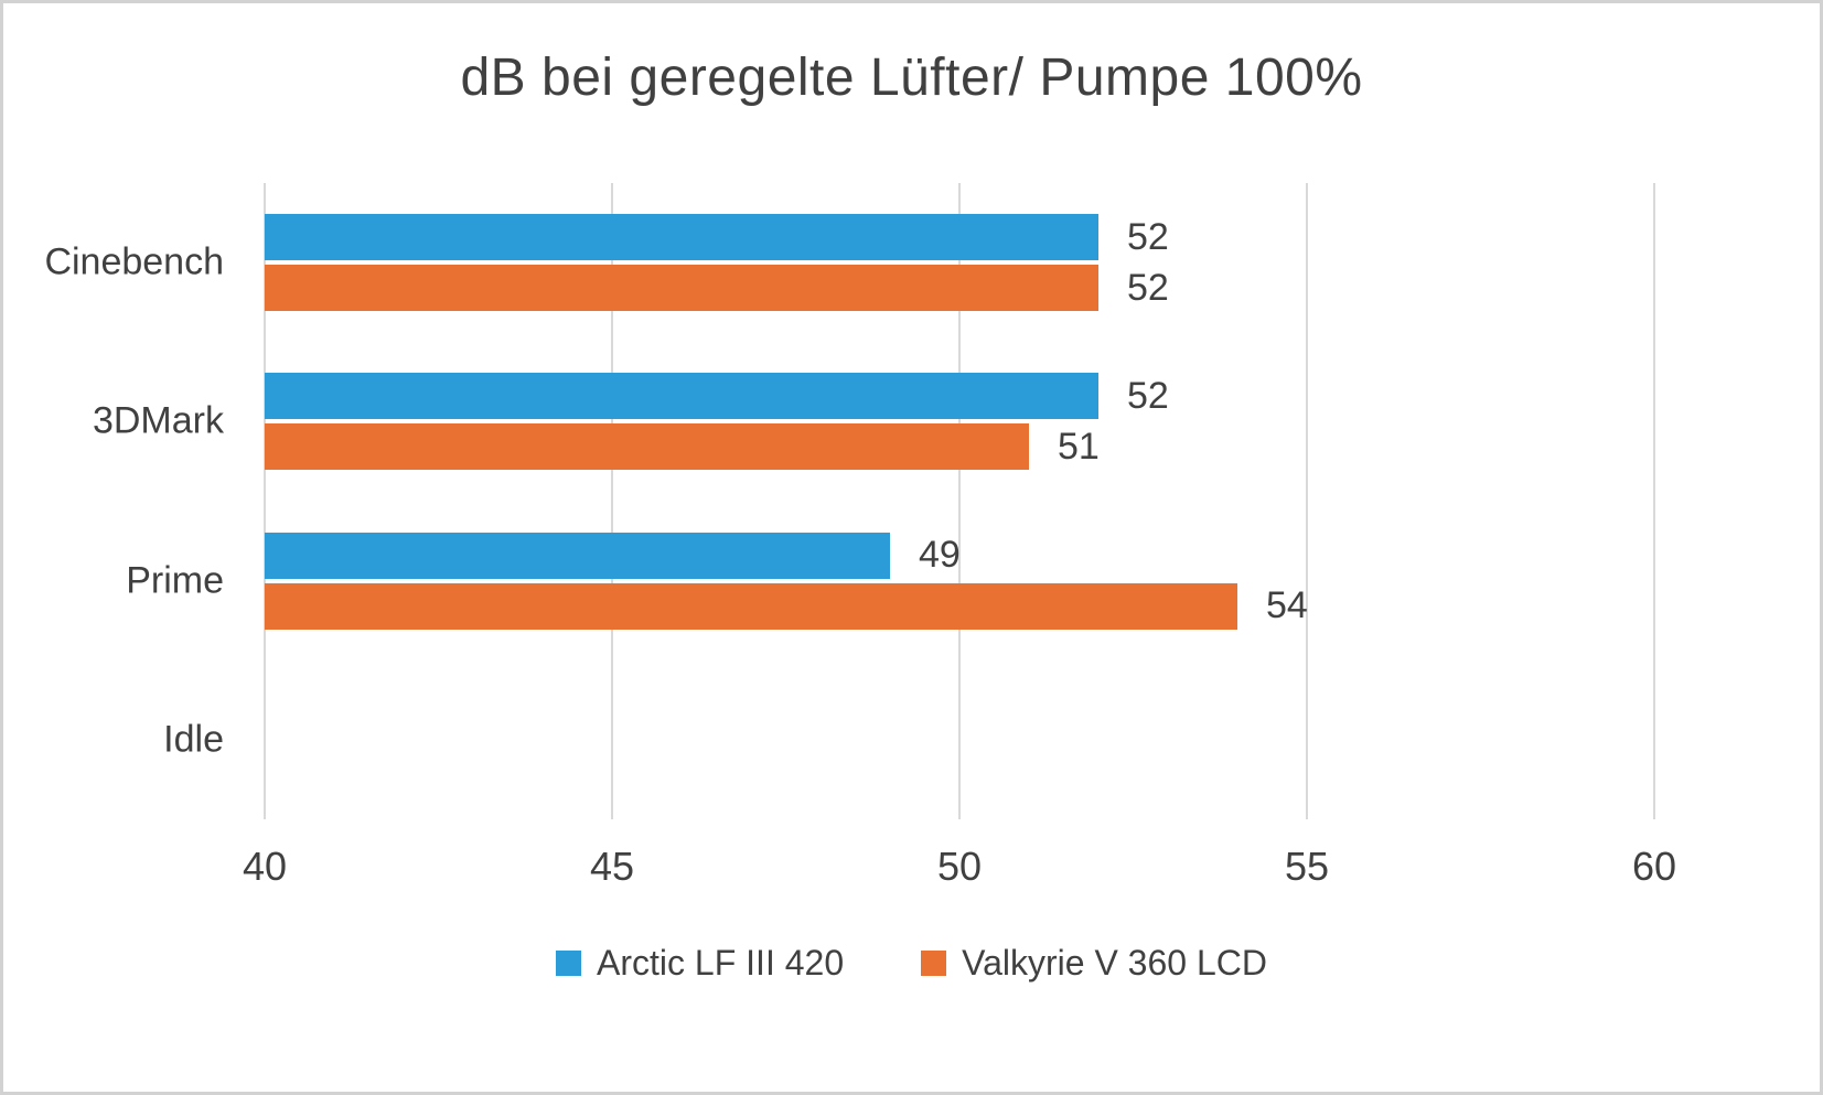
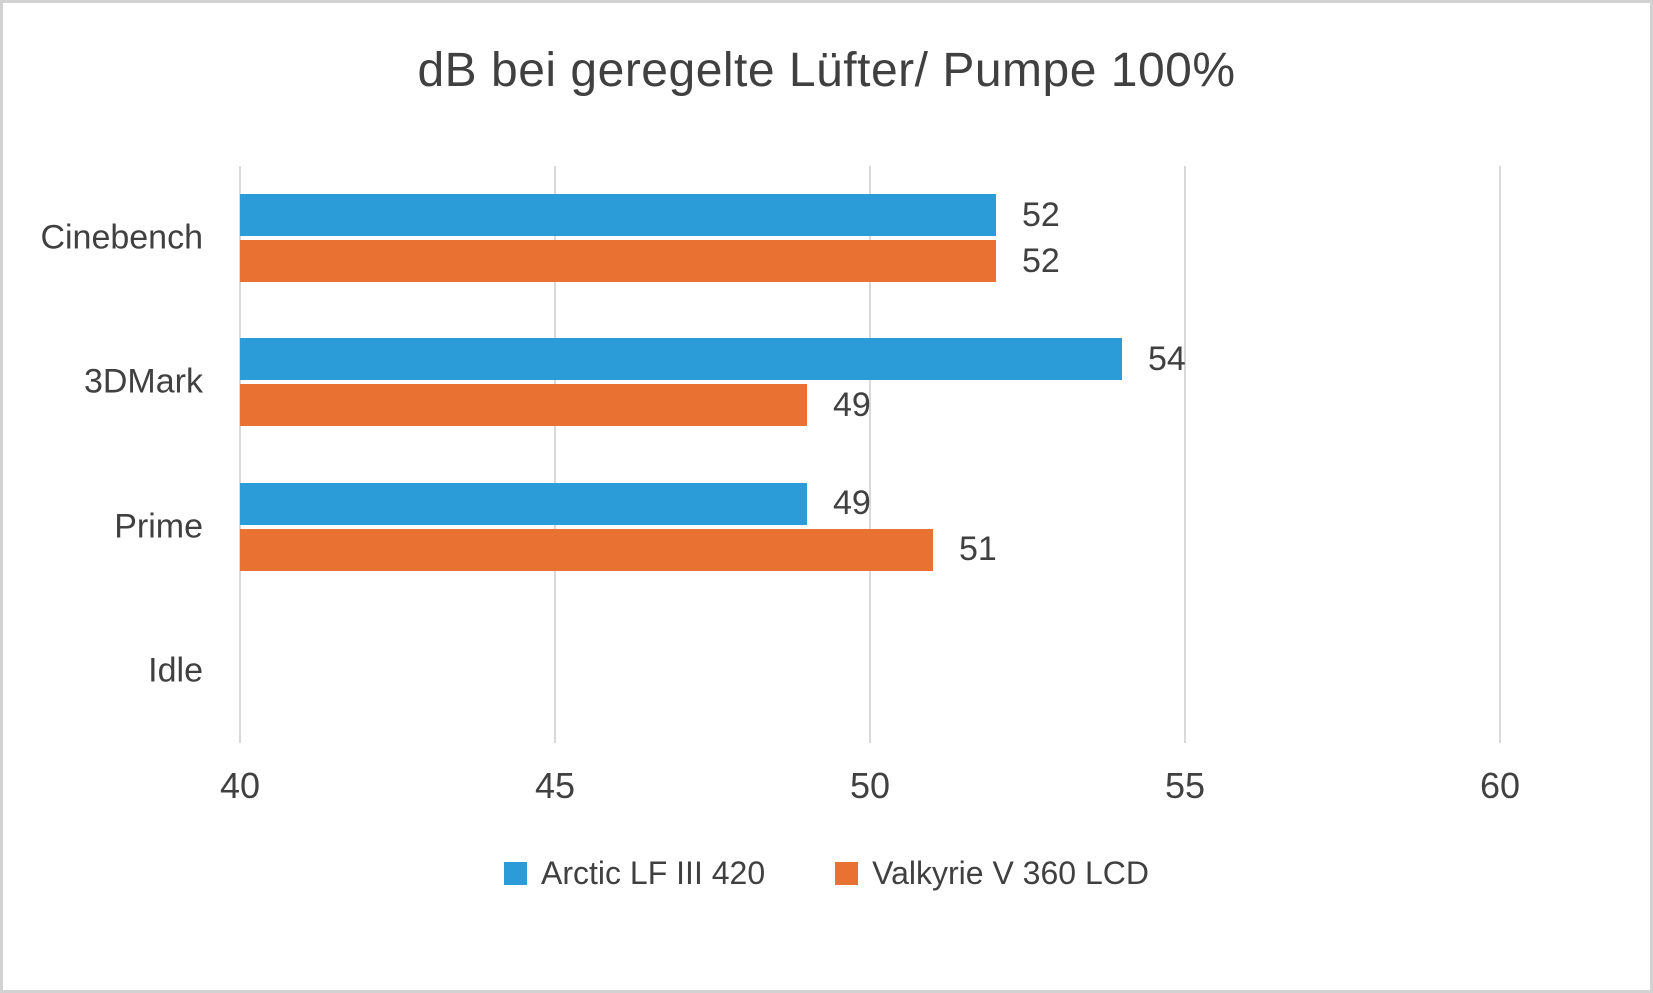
Arctic LF III 420/3DMark: 52 -> 54
Valkyrie V 360 LCD/3DMark: 51 -> 49
Valkyrie V 360 LCD/Prime: 54 -> 51
